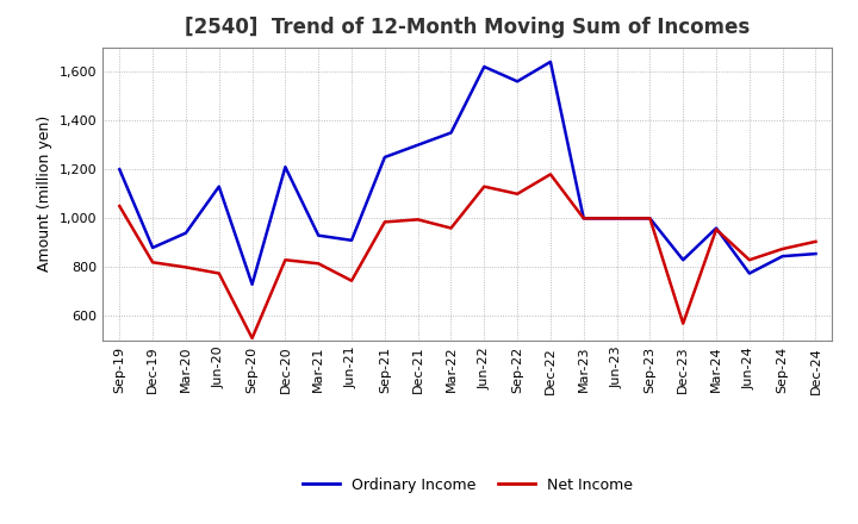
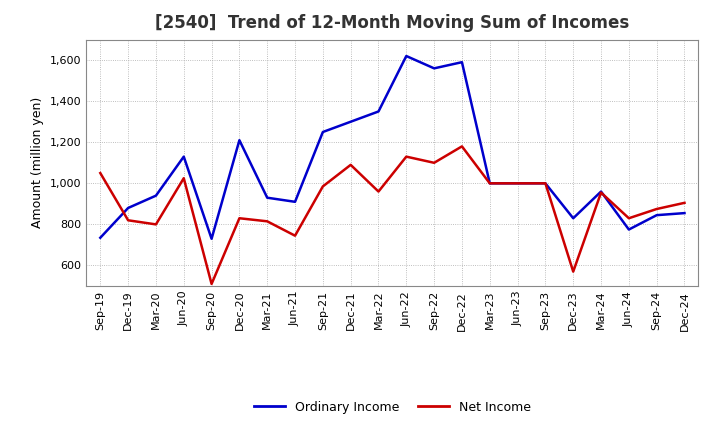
Ordinary Income/Sep-19: 1,200 -> 735
Net Income/Jun-20: 775 -> 1,025
Net Income/Dec-21: 995 -> 1,090
Ordinary Income/Dec-22: 1,640 -> 1,590
